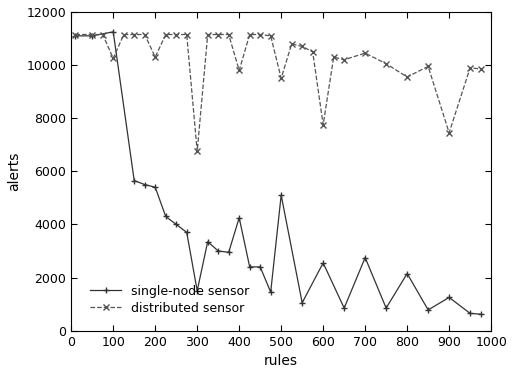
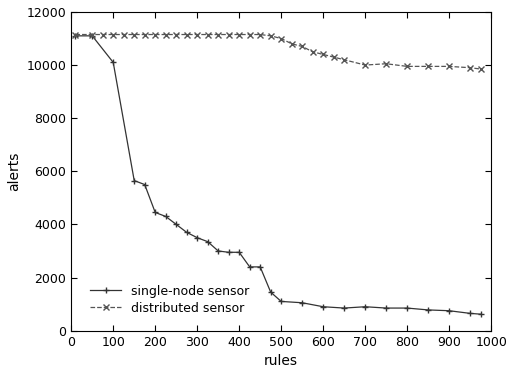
single-node sensor/100: 11250 -> 10100
distributed sensor/100: 10250 -> 11150
single-node sensor/200: 5400 -> 4450
distributed sensor/200: 10300 -> 11150
single-node sensor/300: 1500 -> 3500
distributed sensor/300: 6750 -> 11150
single-node sensor/400: 4250 -> 2950
distributed sensor/400: 9800 -> 11150
single-node sensor/500: 5100 -> 1100
distributed sensor/500: 9500 -> 11000
single-node sensor/600: 2550 -> 900
distributed sensor/600: 7750 -> 10400
single-node sensor/700: 2750 -> 900
distributed sensor/700: 10450 -> 10000
single-node sensor/800: 2150 -> 850
distributed sensor/800: 9550 -> 9950
single-node sensor/900: 1250 -> 750
distributed sensor/900: 7450 -> 9950
